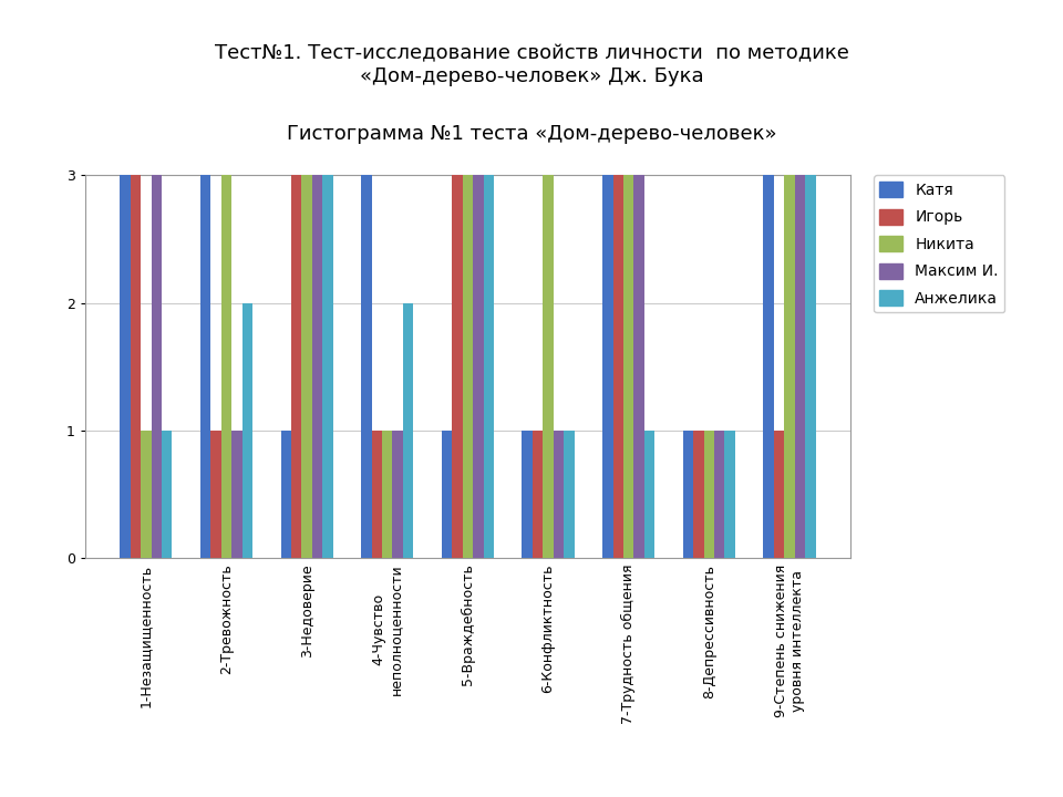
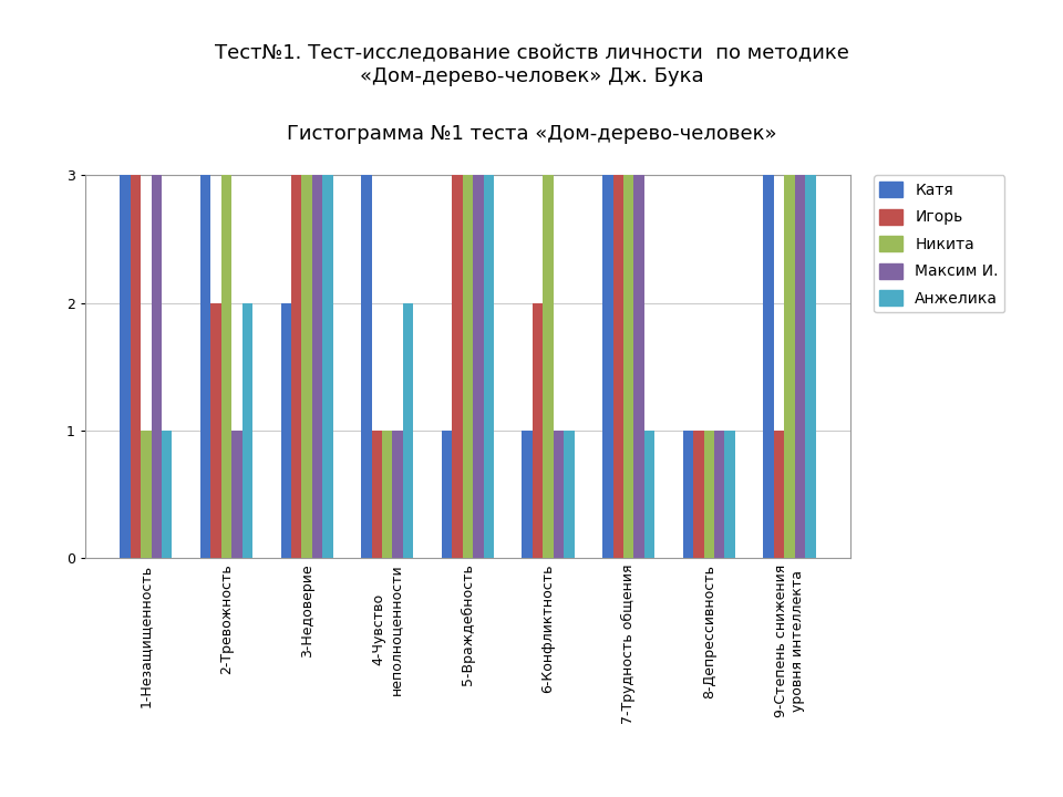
Игорь/2-Тревожность: 1 -> 2
Катя/3-Недоверие: 1 -> 2
Игорь/6-Конфликтность: 1 -> 2
